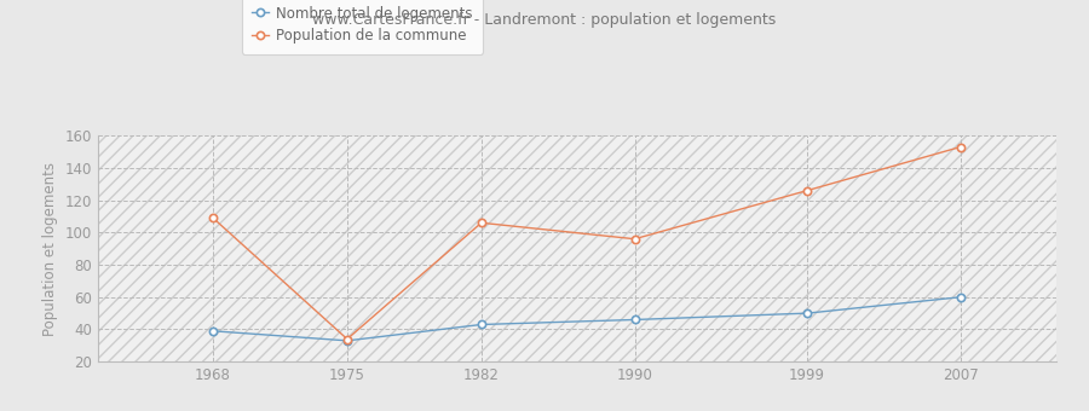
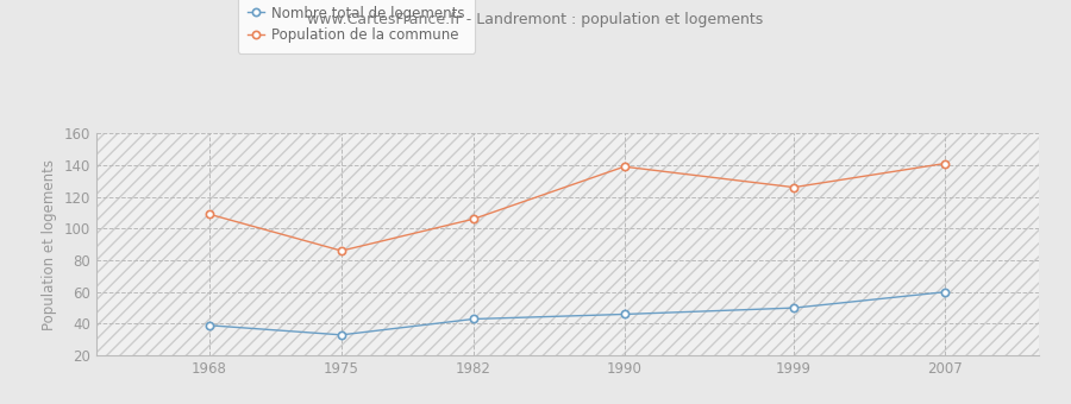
Population de la commune/1975: 34 -> 86
Population de la commune/1990: 96 -> 139
Population de la commune/2007: 153 -> 141
